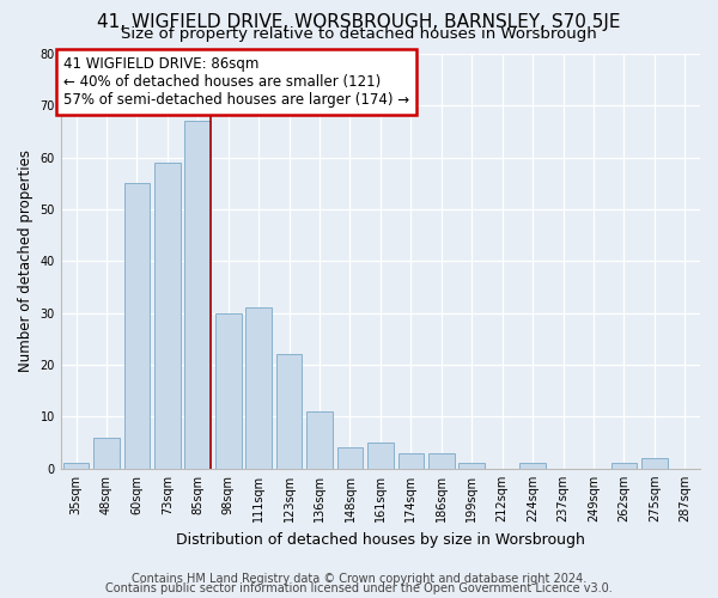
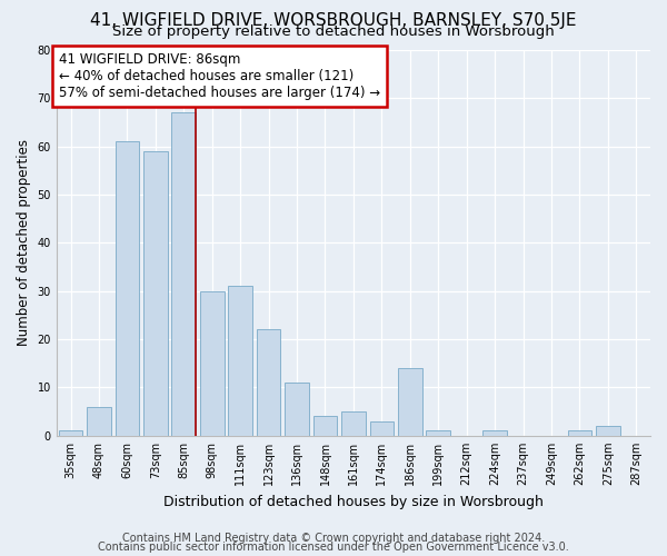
60sqm: 55 -> 61
186sqm: 3 -> 14
